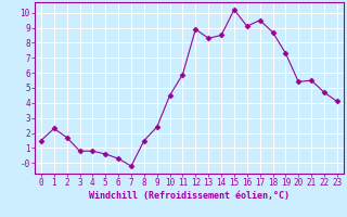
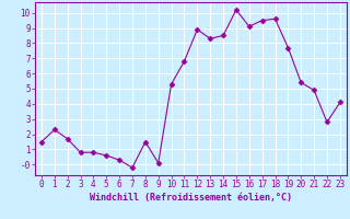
9: 2.4 -> 0.1
10: 4.5 -> 5.3
11: 5.9 -> 6.8
18: 8.7 -> 9.6
19: 7.3 -> 7.7
21: 5.5 -> 4.9
22: 4.7 -> 2.8
